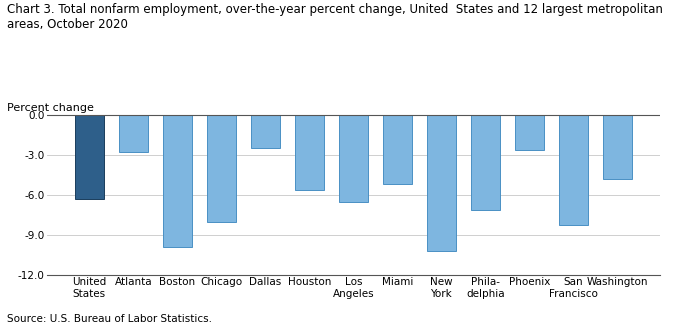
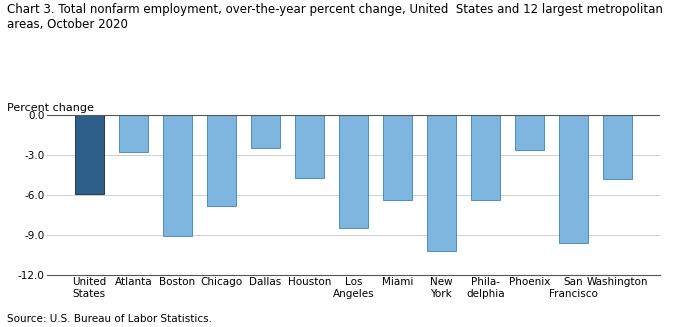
United States: -6.3 -> -5.9
Boston: -9.9 -> -9.1
Chicago: -8.0 -> -6.8
Houston: -5.6 -> -4.7
Los Angeles: -6.5 -> -8.5
Miami: -5.2 -> -6.4
Phila- delphia: -7.1 -> -6.4
San Francisco: -8.3 -> -9.6
